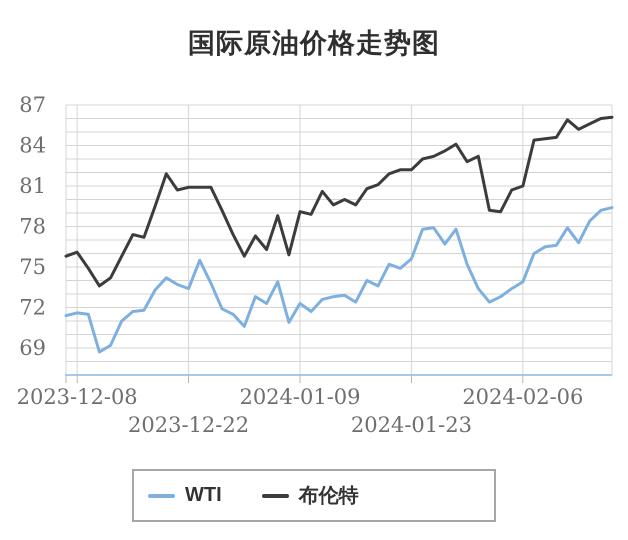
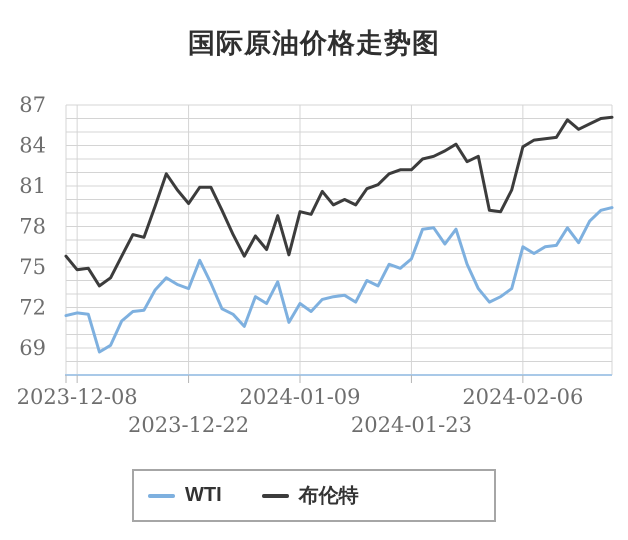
布伦特/2023-12-08: 76.1 -> 74.8
布伦特/2023-12-22: 80.9 -> 79.7
WTI/2024-02-06: 73.9 -> 76.5
布伦特/2024-02-06: 81.0 -> 83.9
